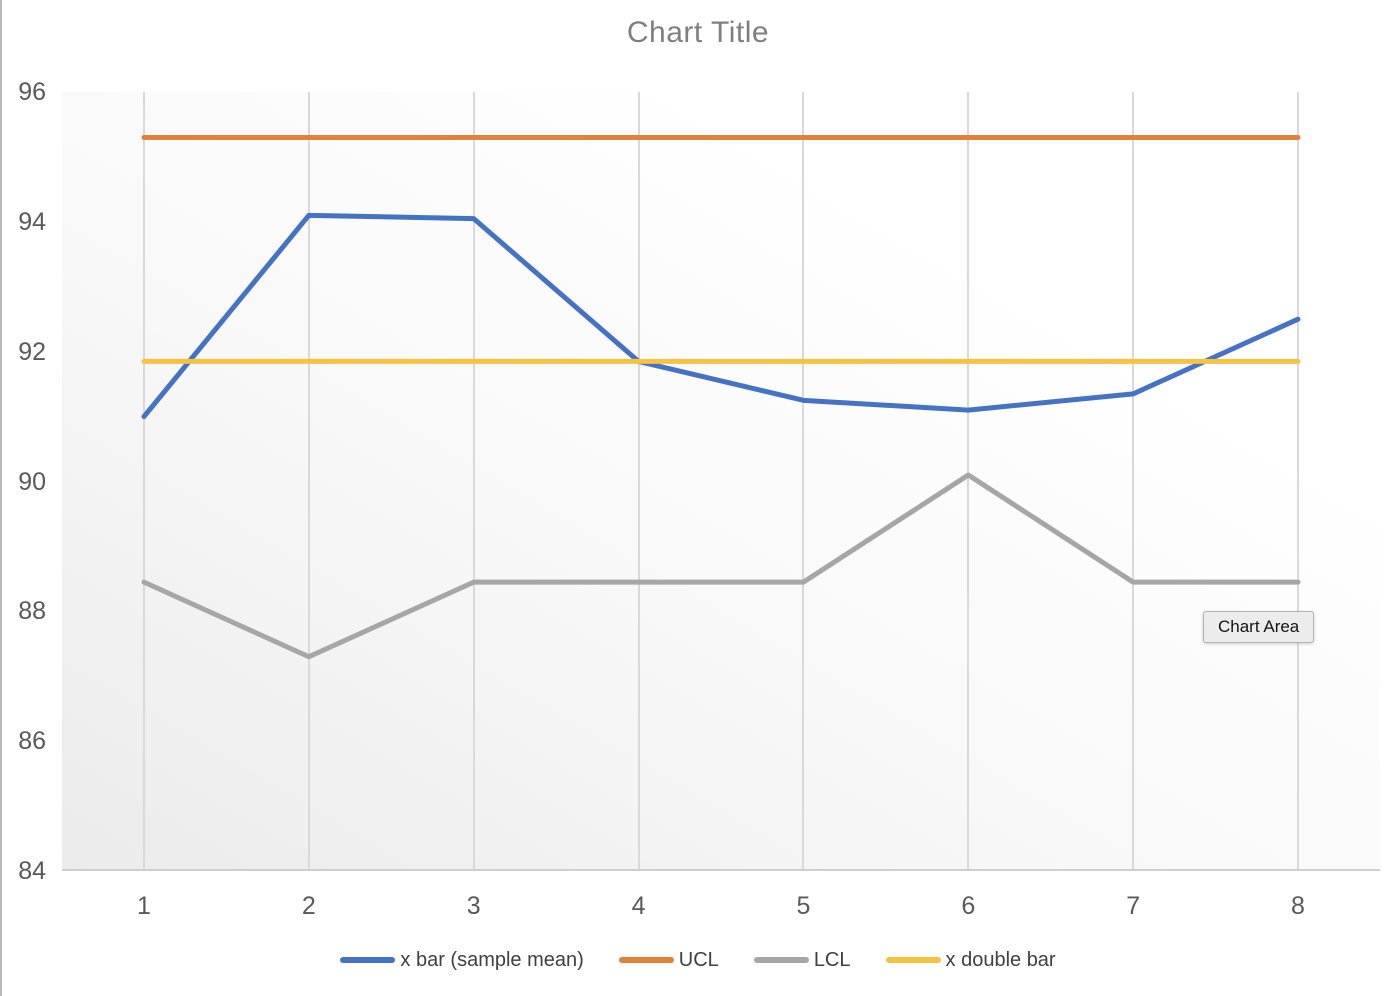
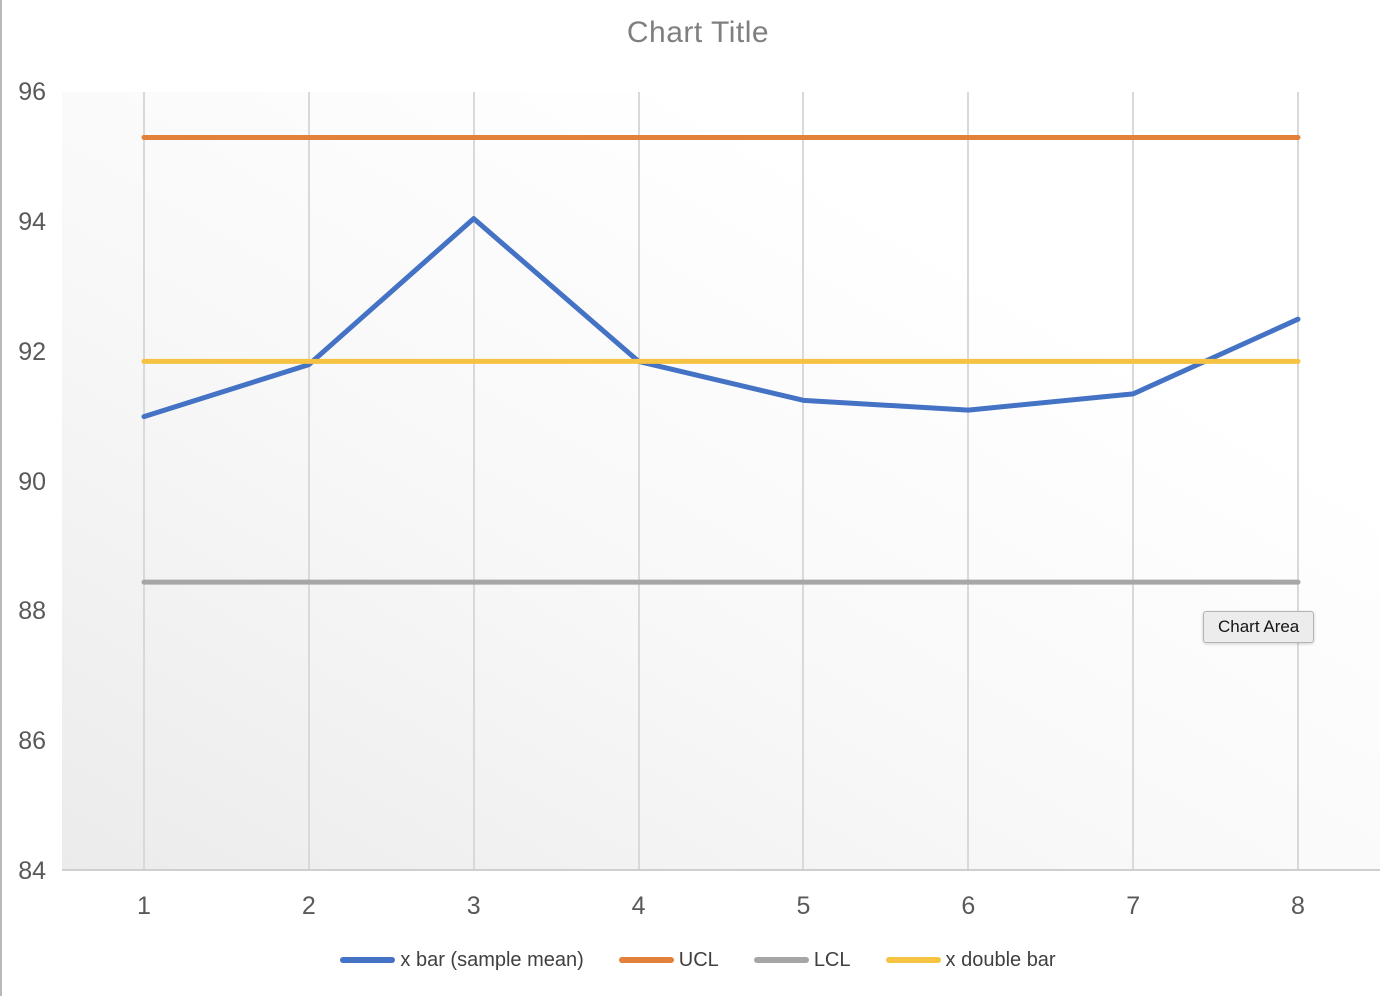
x bar (sample mean)/2: 94.1 -> 91.8
LCL/2: 87.3 -> 88.5
LCL/6: 90.1 -> 88.5
